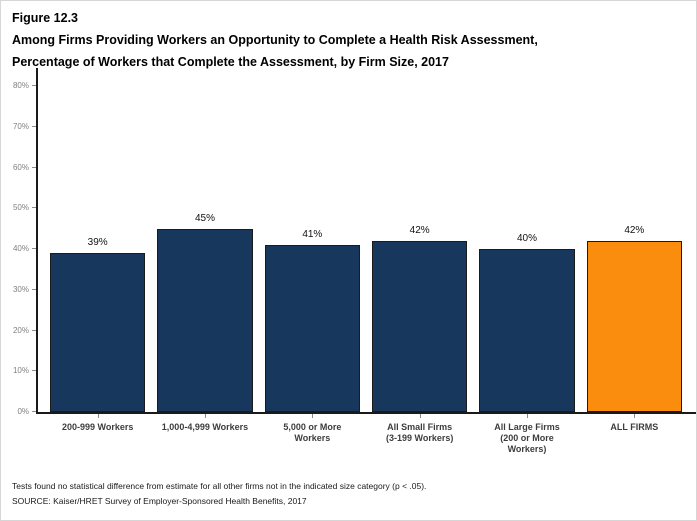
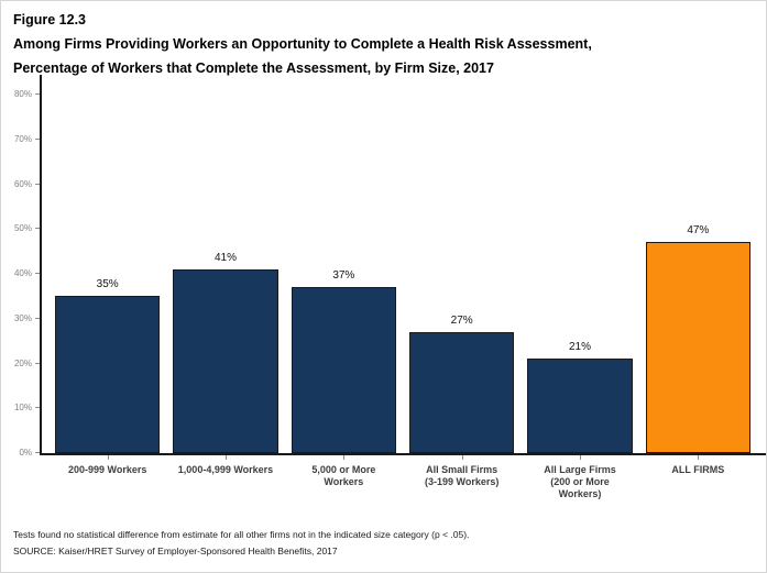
200-999 Workers: 39% -> 35%
1,000-4,999 Workers: 45% -> 41%
5,000 or More Workers: 41% -> 37%
All Small Firms (3-199 Workers): 42% -> 27%
All Large Firms (200 or More Workers): 40% -> 21%
ALL FIRMS: 42% -> 47%
